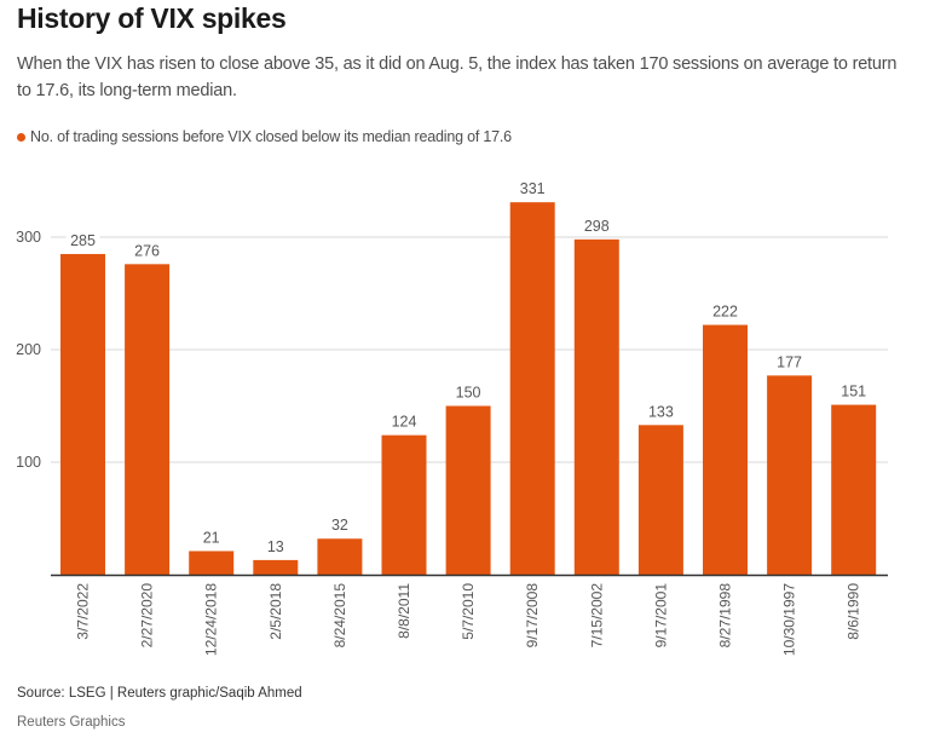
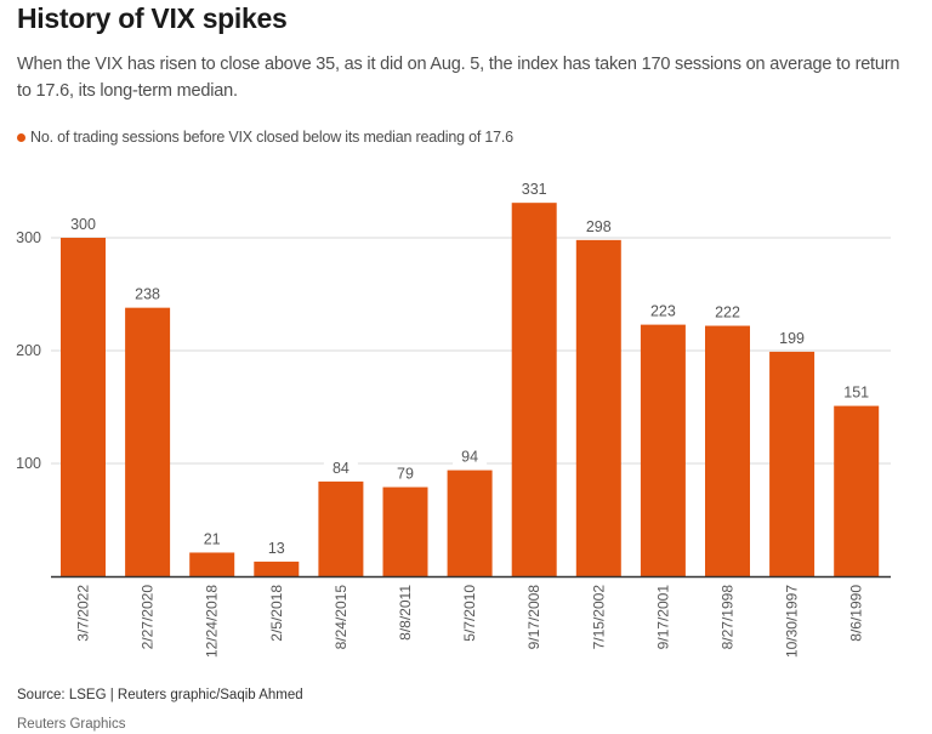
3/7/2022: 285 -> 300
2/27/2020: 276 -> 238
8/24/2015: 32 -> 84
8/8/2011: 124 -> 79
5/7/2010: 150 -> 94
9/17/2001: 133 -> 223
10/30/1997: 177 -> 199
